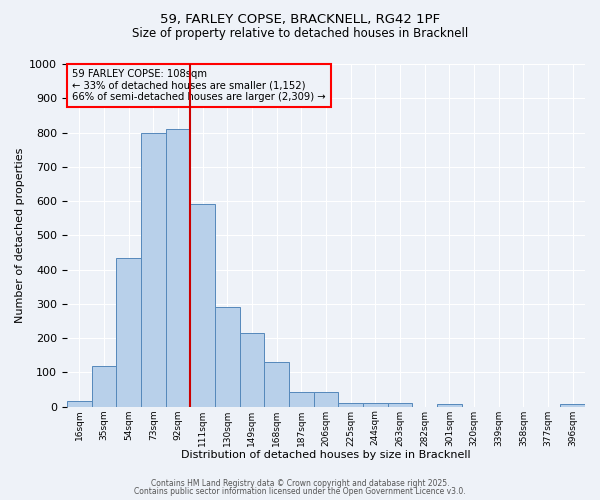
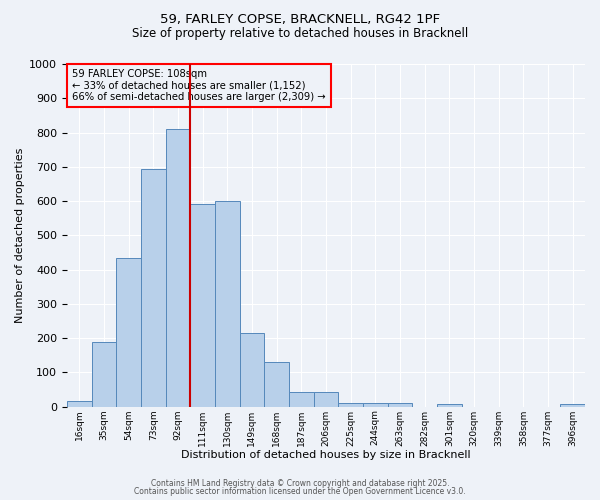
35sqm: 120 -> 190
73sqm: 800 -> 695
130sqm: 290 -> 600
